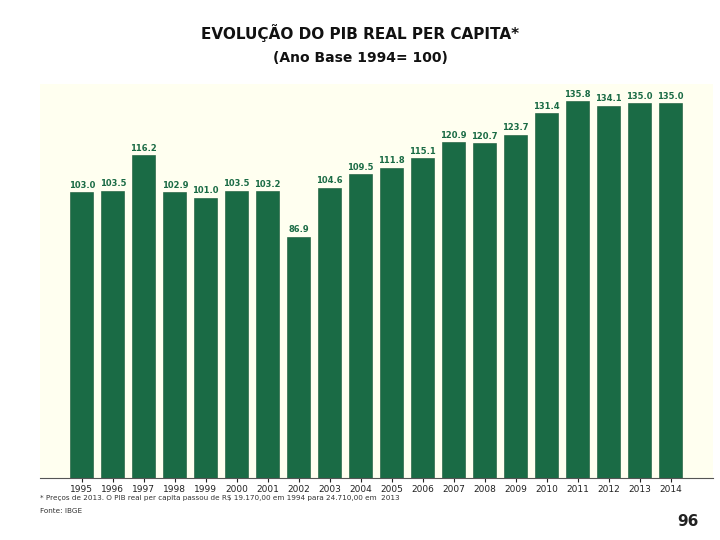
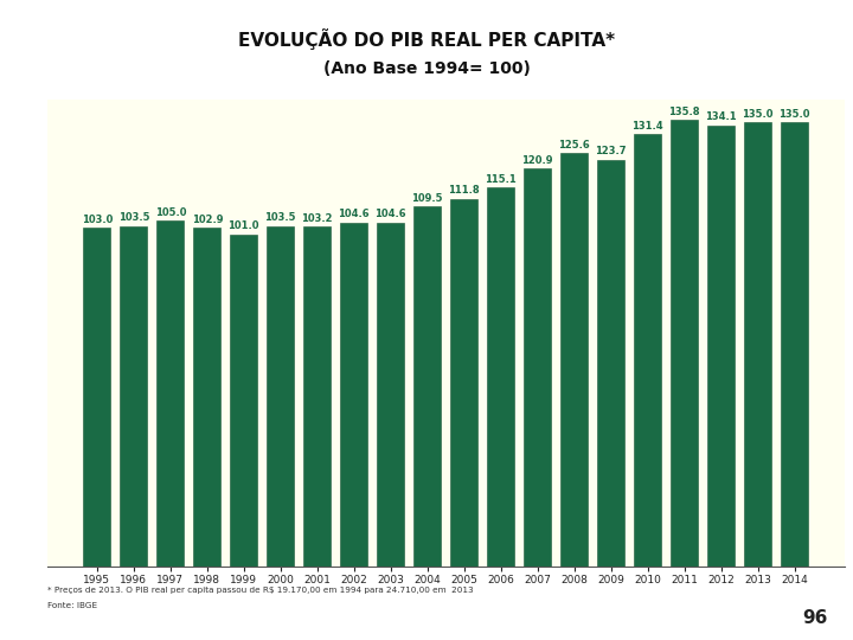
1997: 116.2 -> 105.0
2002: 86.9 -> 104.6
2008: 120.7 -> 125.6
